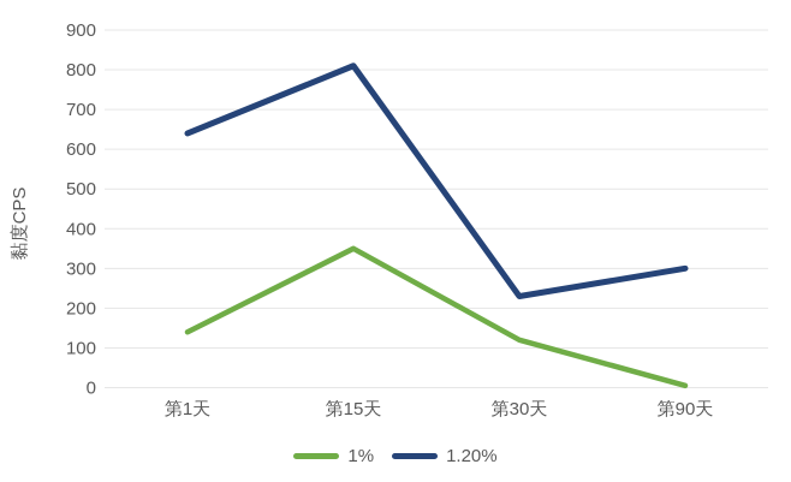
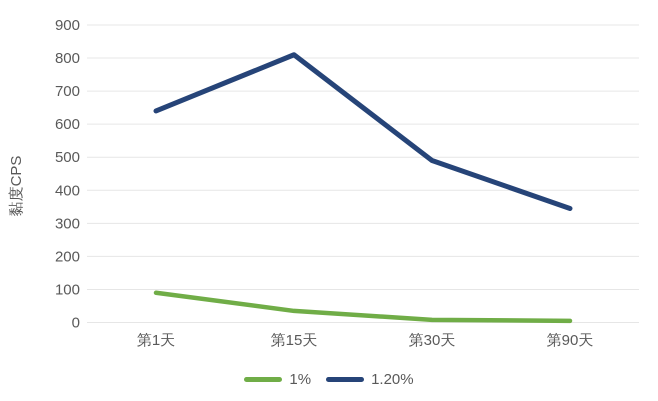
1%/第1天: 140 -> 90
1%/第15天: 350 -> 40
1%/第30天: 120 -> 10
1.20%/第30天: 230 -> 490
1.20%/第90天: 300 -> 340
